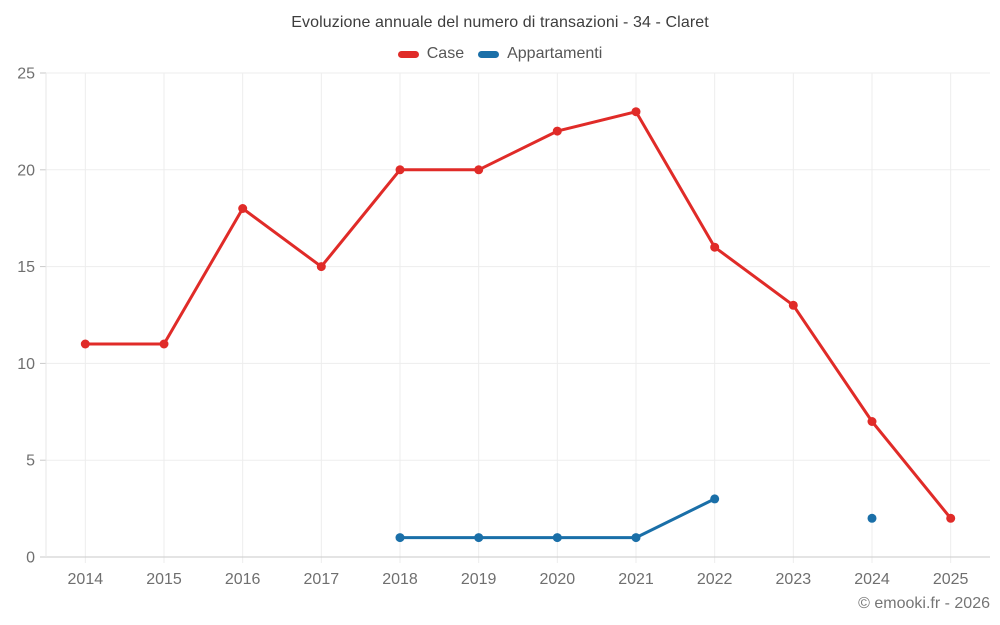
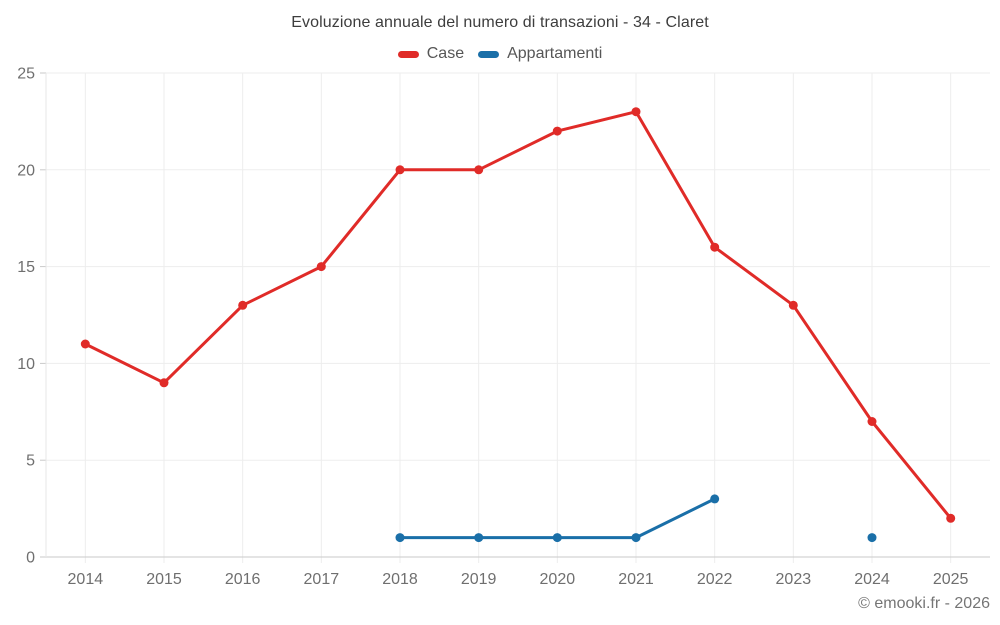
Case/2015: 11 -> 9
Case/2016: 18 -> 13
Appartamenti/2024: 2 -> 1
